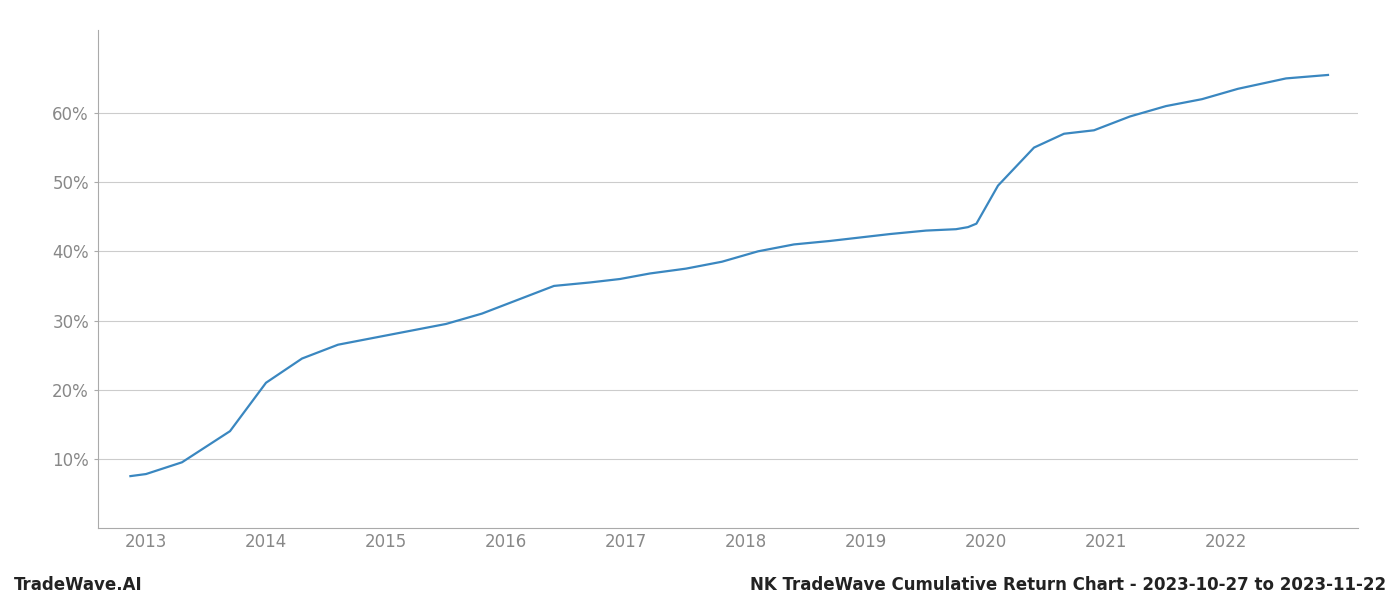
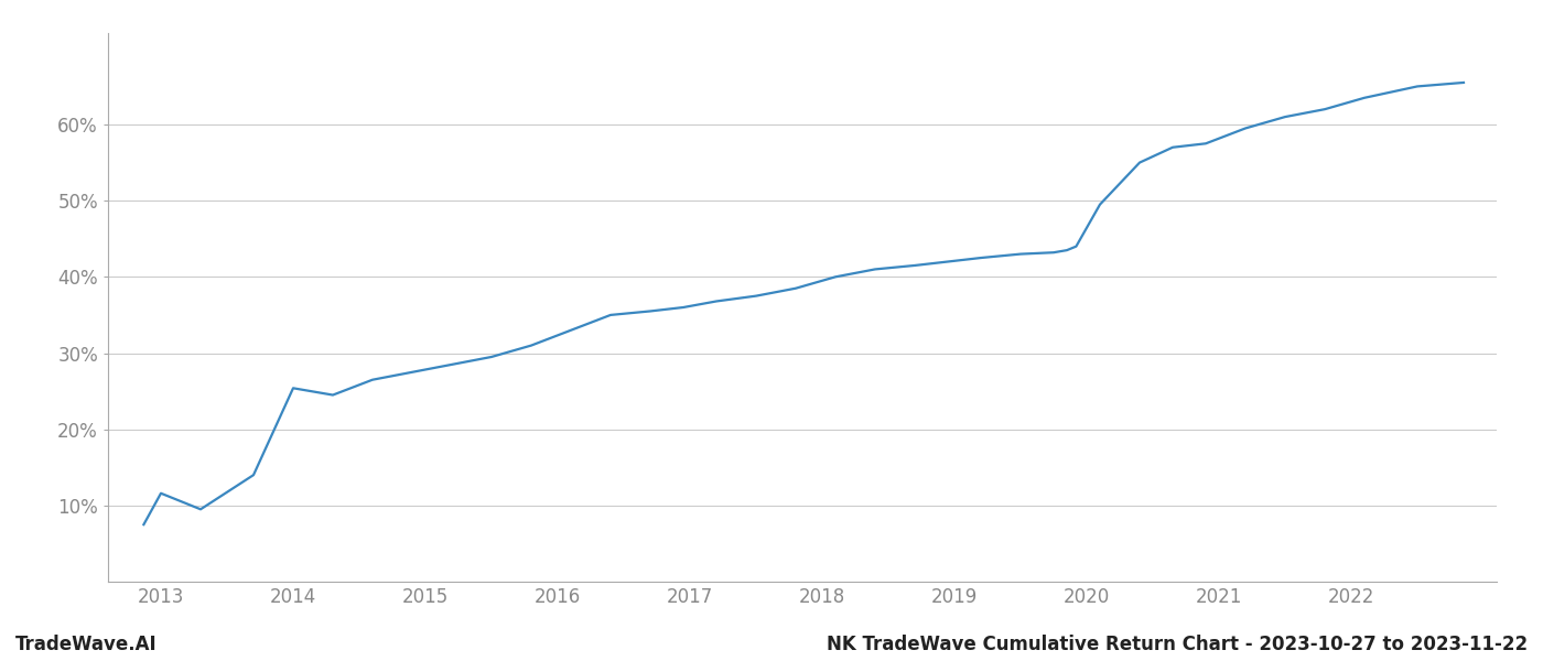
2013: 7.8% -> 11.6%
2014: 21.0% -> 25.4%
